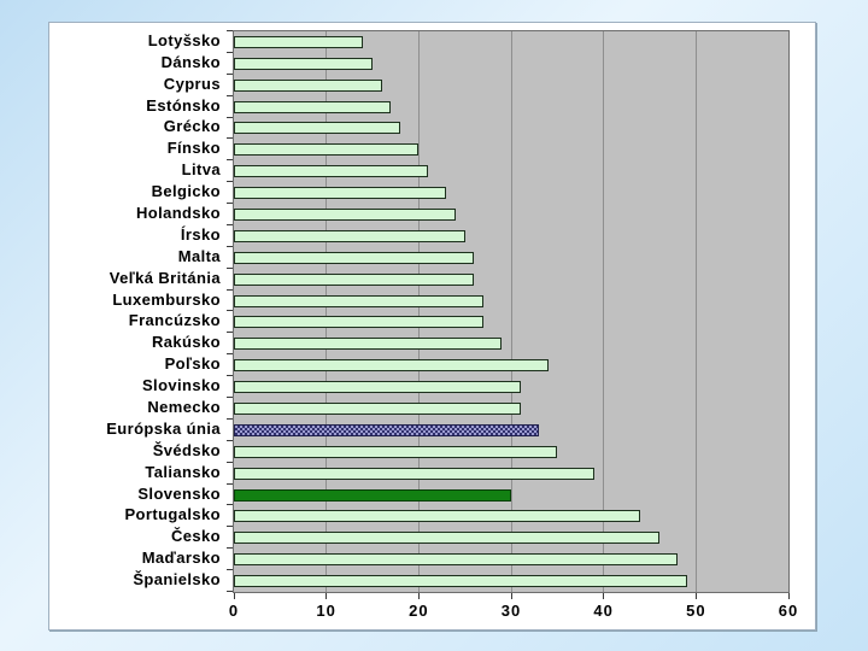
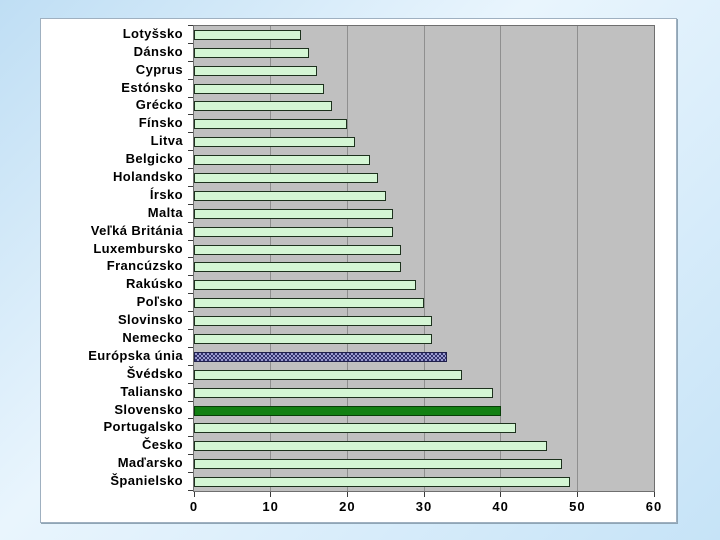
Poľsko: 34 -> 30
Slovensko: 30 -> 40
Portugalsko: 44 -> 42
